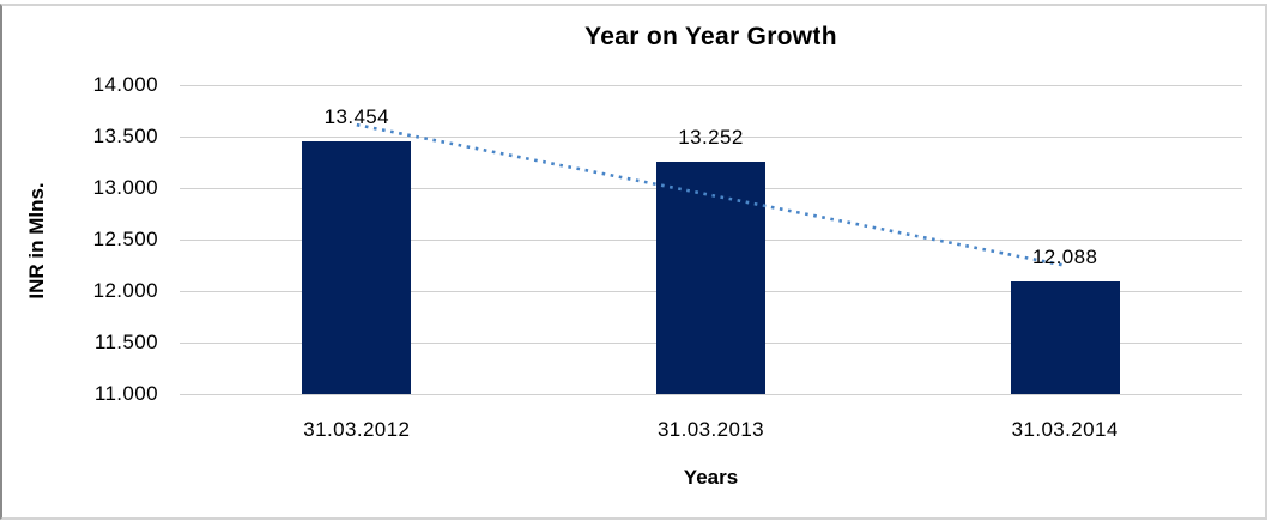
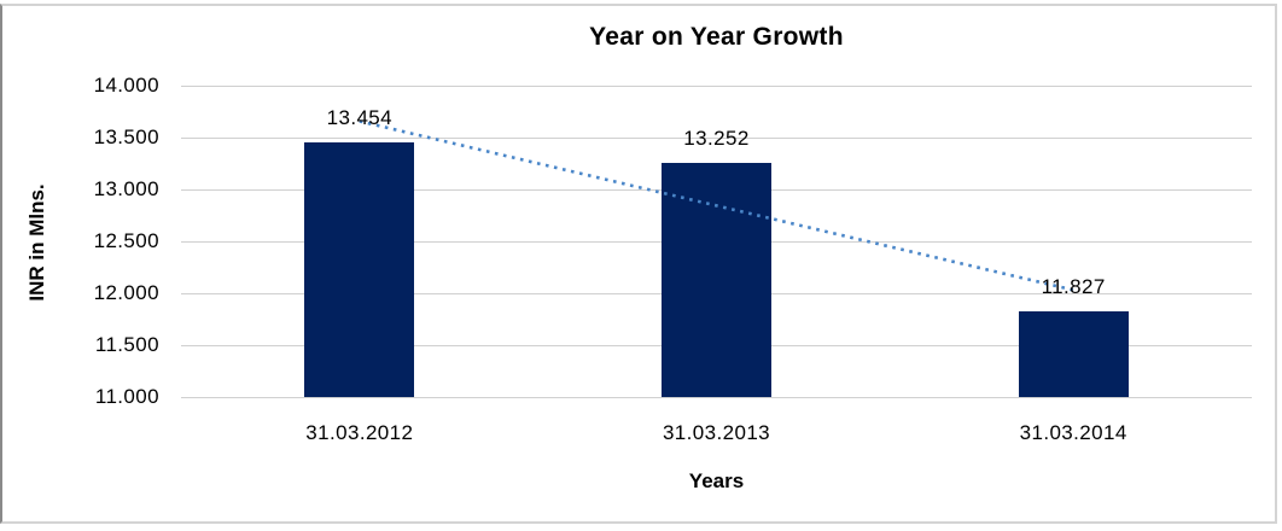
31.03.2014: 12.088 -> 11.827
